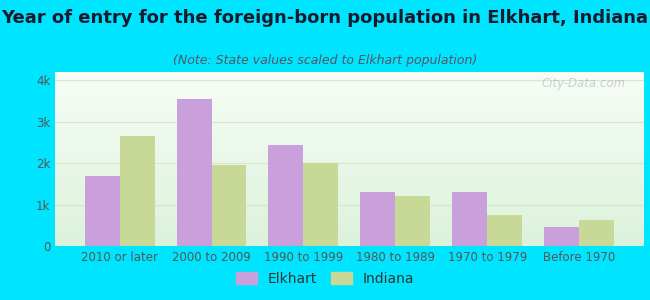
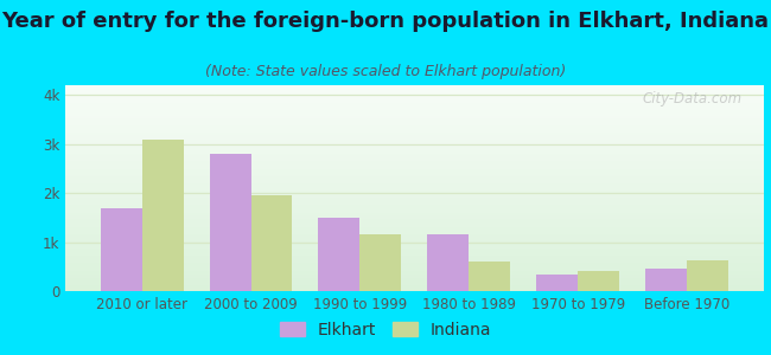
Indiana/2010 or later: 2.65k -> 3.10k
Elkhart/2000 to 2009: 3.55k -> 2.80k
Elkhart/1990 to 1999: 2.45k -> 1.50k
Indiana/1990 to 1999: 2.00k -> 1.15k
Elkhart/1980 to 1989: 1.30k -> 1.15k
Indiana/1980 to 1989: 1.20k -> 0.60k
Elkhart/1970 to 1979: 1.30k -> 0.35k
Indiana/1970 to 1979: 0.75k -> 0.40k
